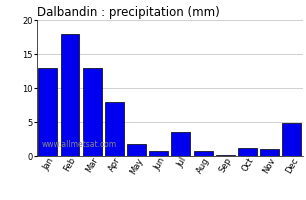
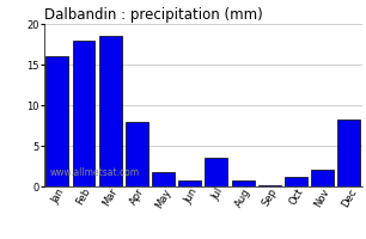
Jan: 13.0 -> 16.0
Mar: 13.0 -> 18.5
Nov: 1.0 -> 2.0
Dec: 4.8 -> 8.2
